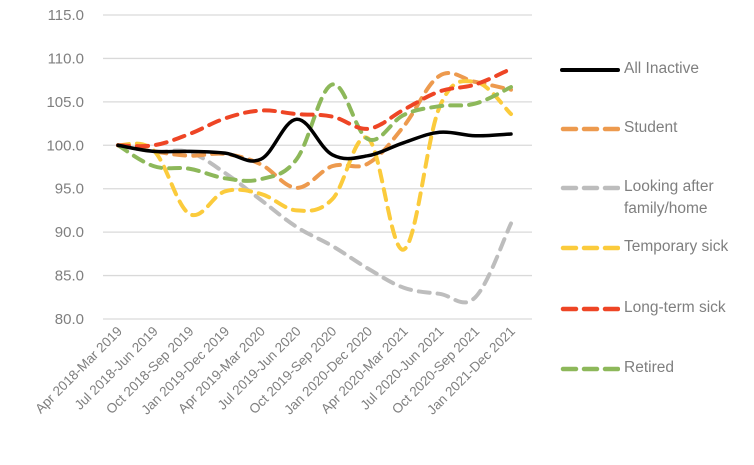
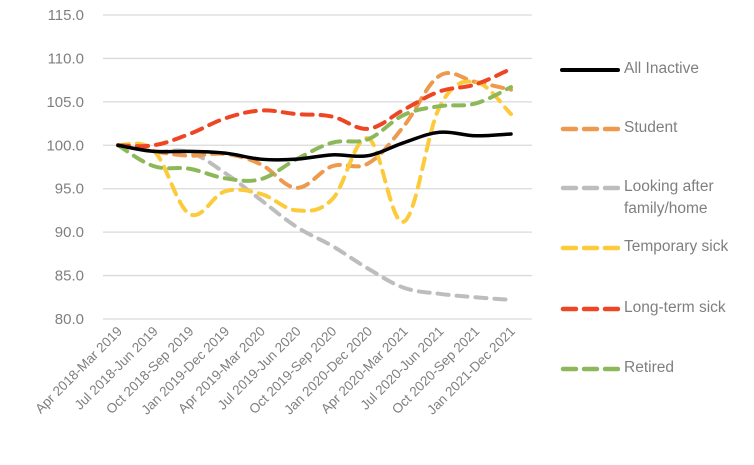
All Inactive/Jul 2019-Jun 2020: 103 -> 98
Retired/Oct 2019-Sep 2020: 107 -> 100
Temporary sick/Apr 2020-Mar 2021: 88 -> 91
Looking after family/home/Jan 2021-Dec 2021: 91 -> 82
